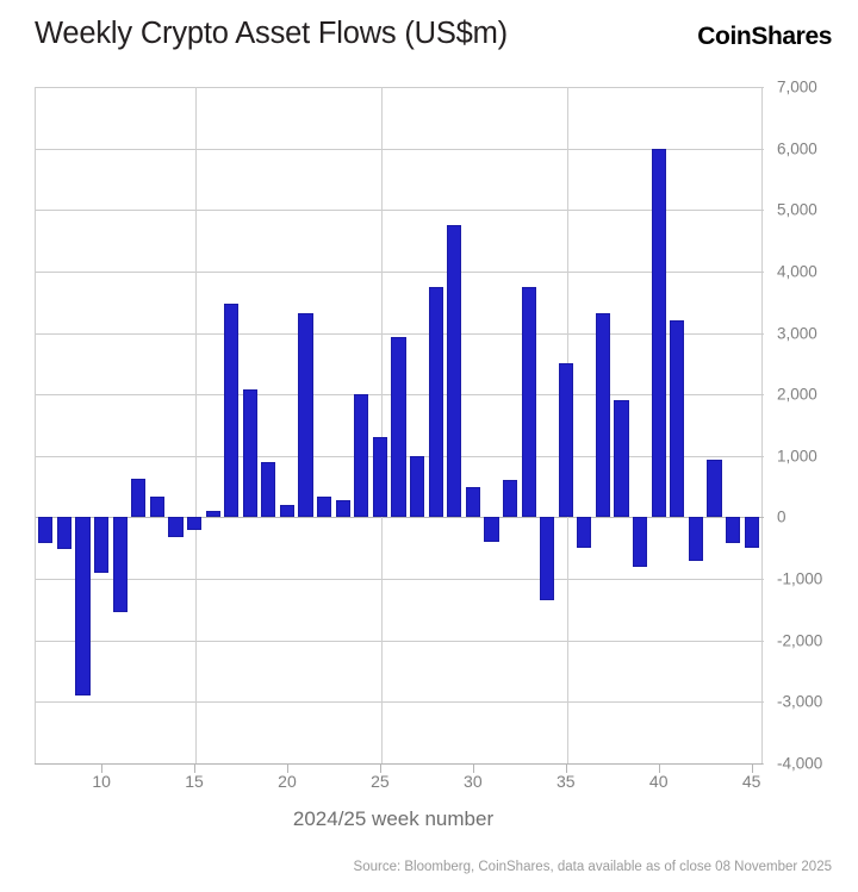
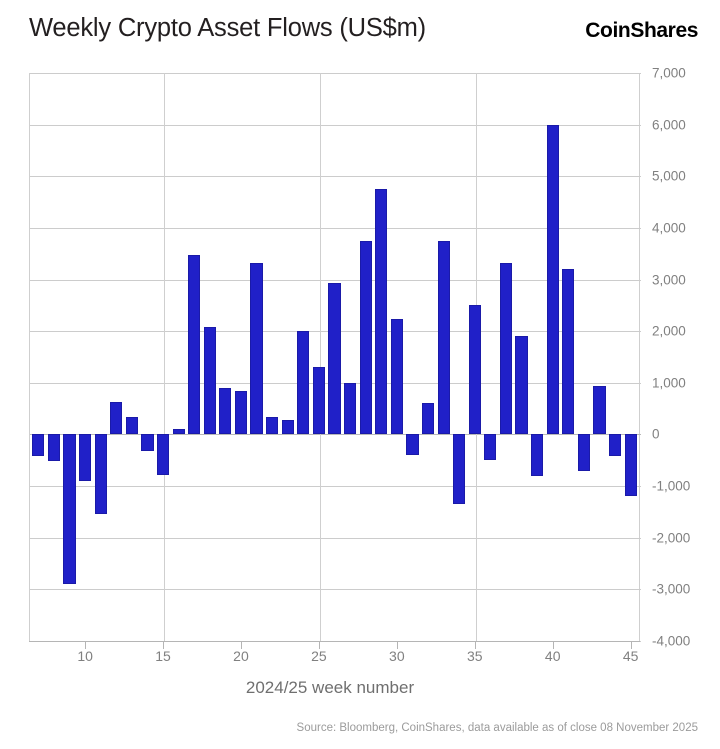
15: -200 -> -800
20: 200 -> 800
30: 500 -> 2200
45: -500 -> -1200
